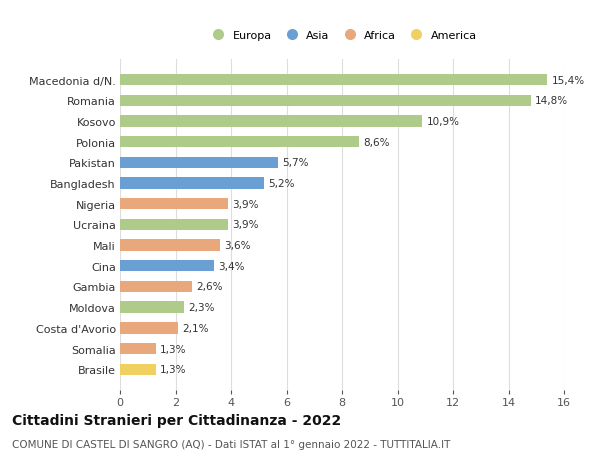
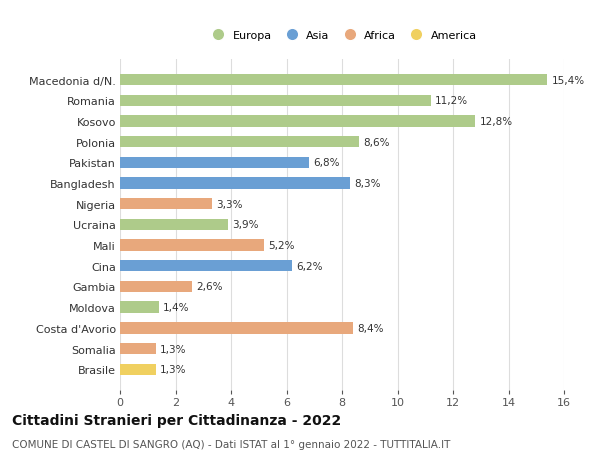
Romania: 14,8% -> 11,2%
Kosovo: 10,9% -> 12,8%
Pakistan: 5,7% -> 6,8%
Bangladesh: 5,2% -> 8,3%
Nigeria: 3,9% -> 3,3%
Mali: 3,6% -> 5,2%
Cina: 3,4% -> 6,2%
Moldova: 2,3% -> 1,4%
Costa d'Avorio: 2,1% -> 8,4%
